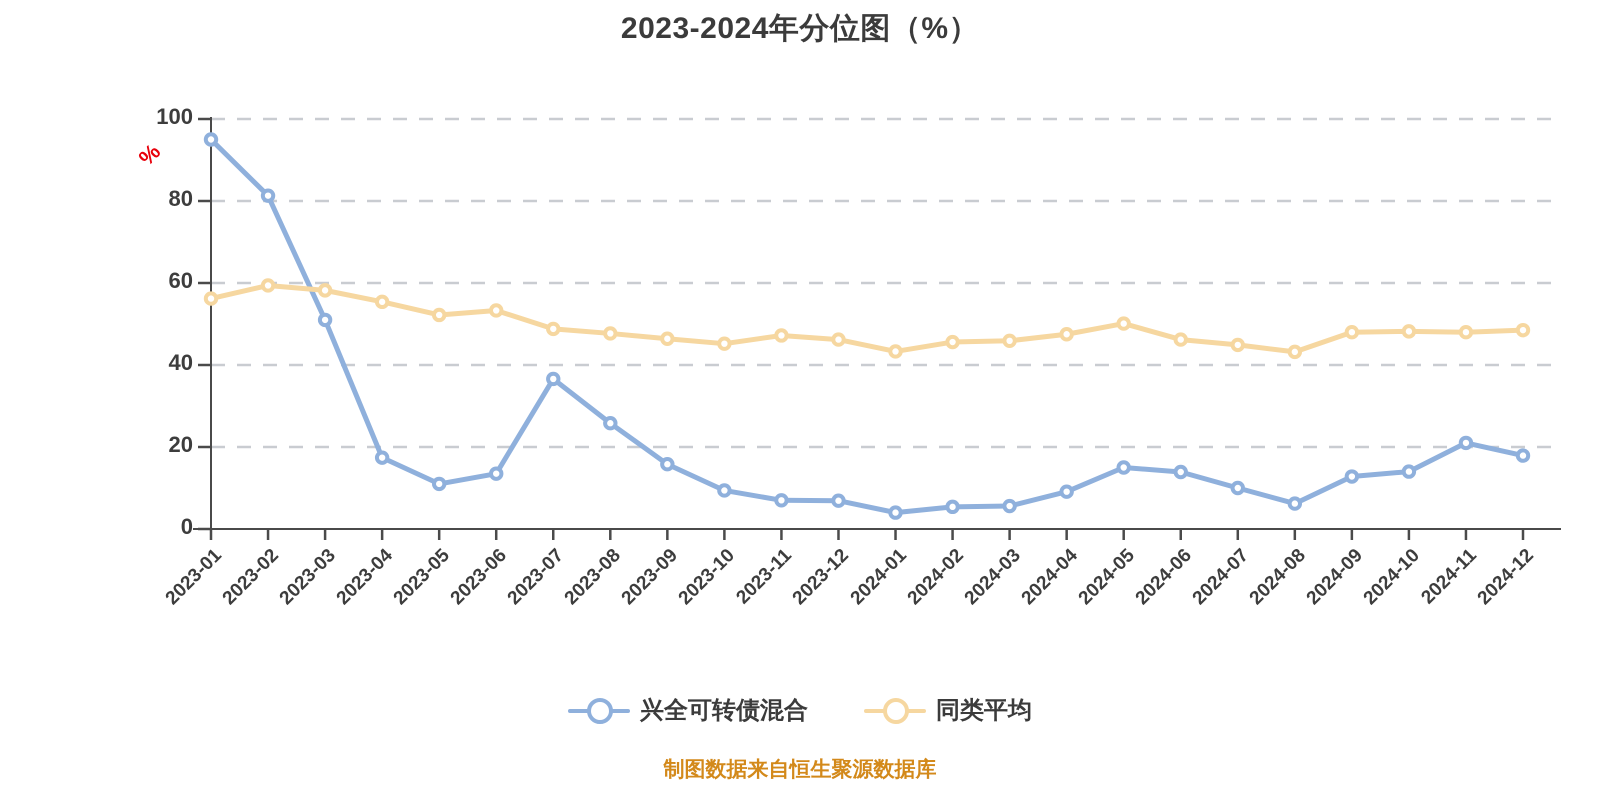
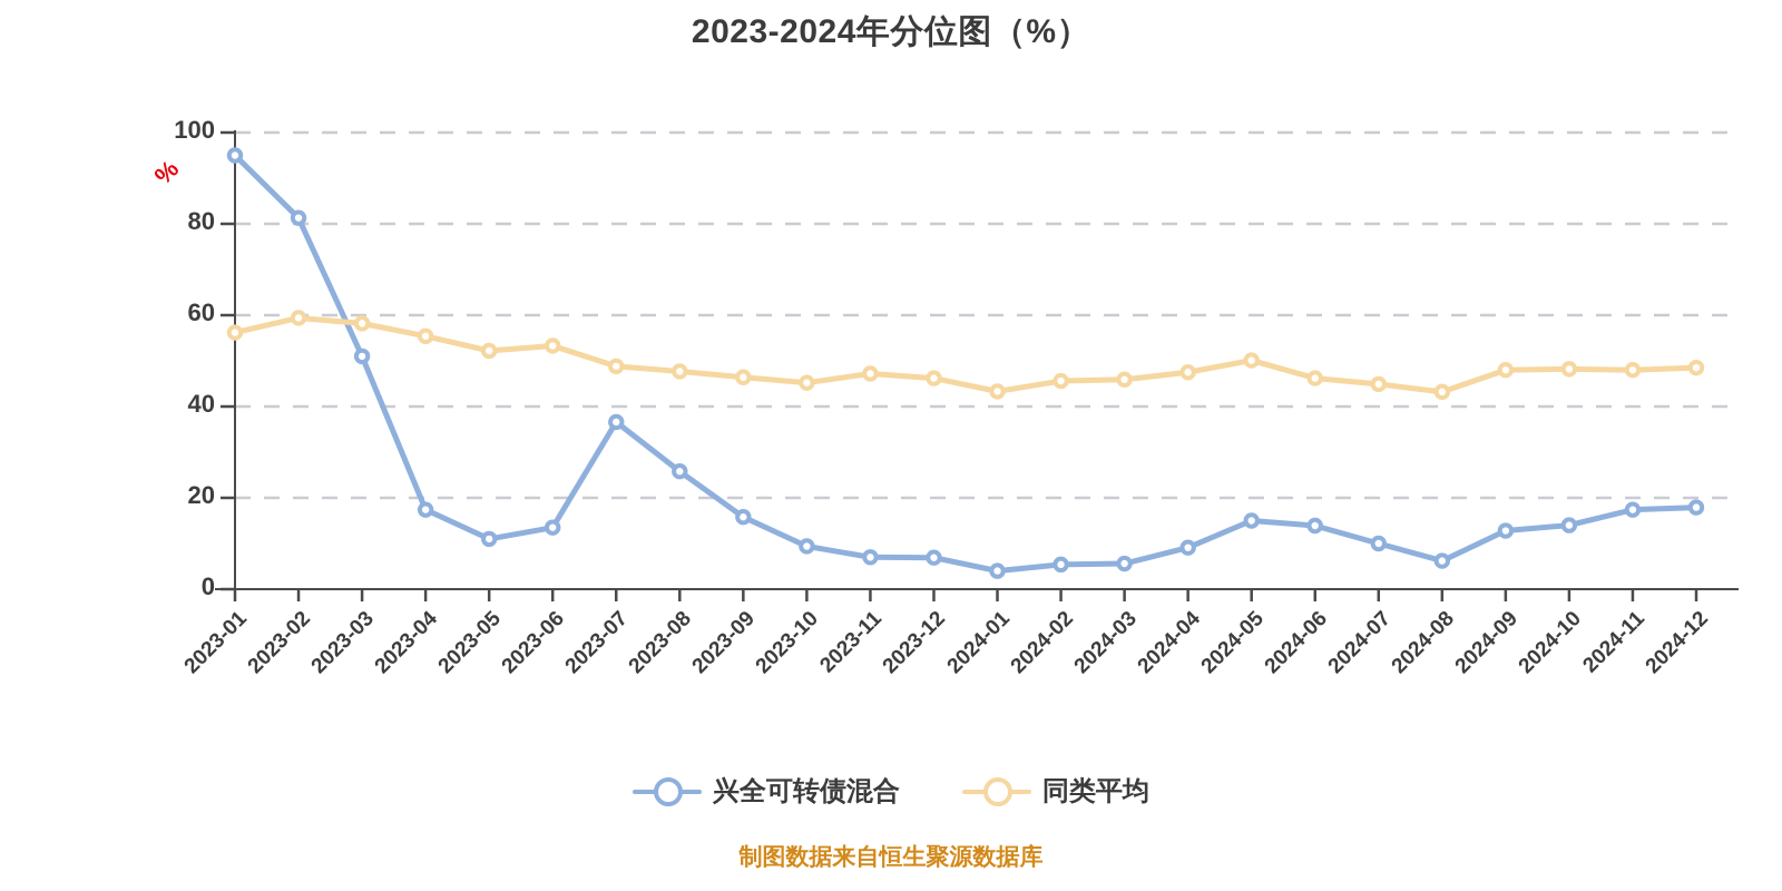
兴全可转债混合/2024-11: 21 -> 17
